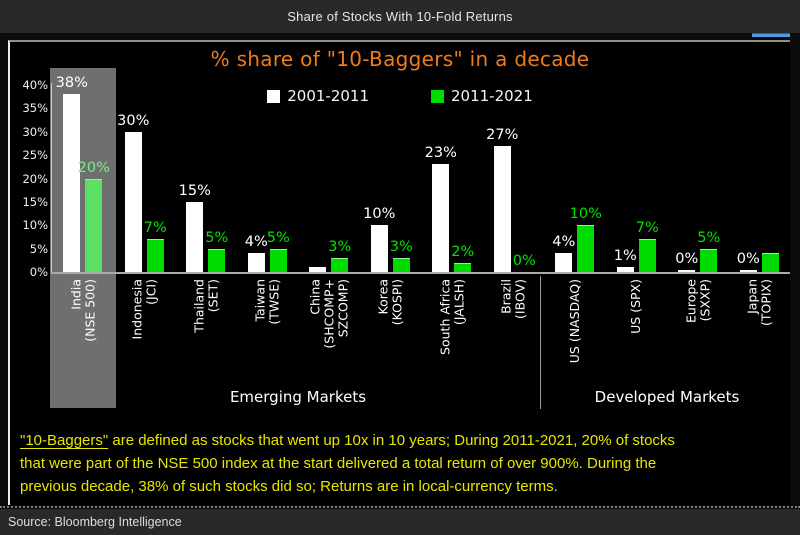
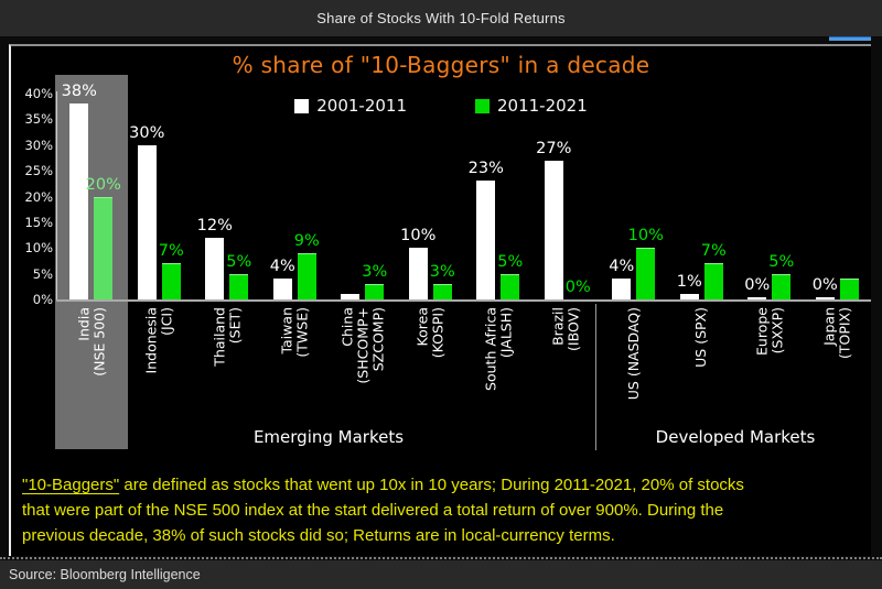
2001-2011/Thailand (SET): 15% -> 12%
2011-2021/Taiwan (TWSE): 5% -> 9%
2011-2021/South Africa (JALSH): 2% -> 5%
